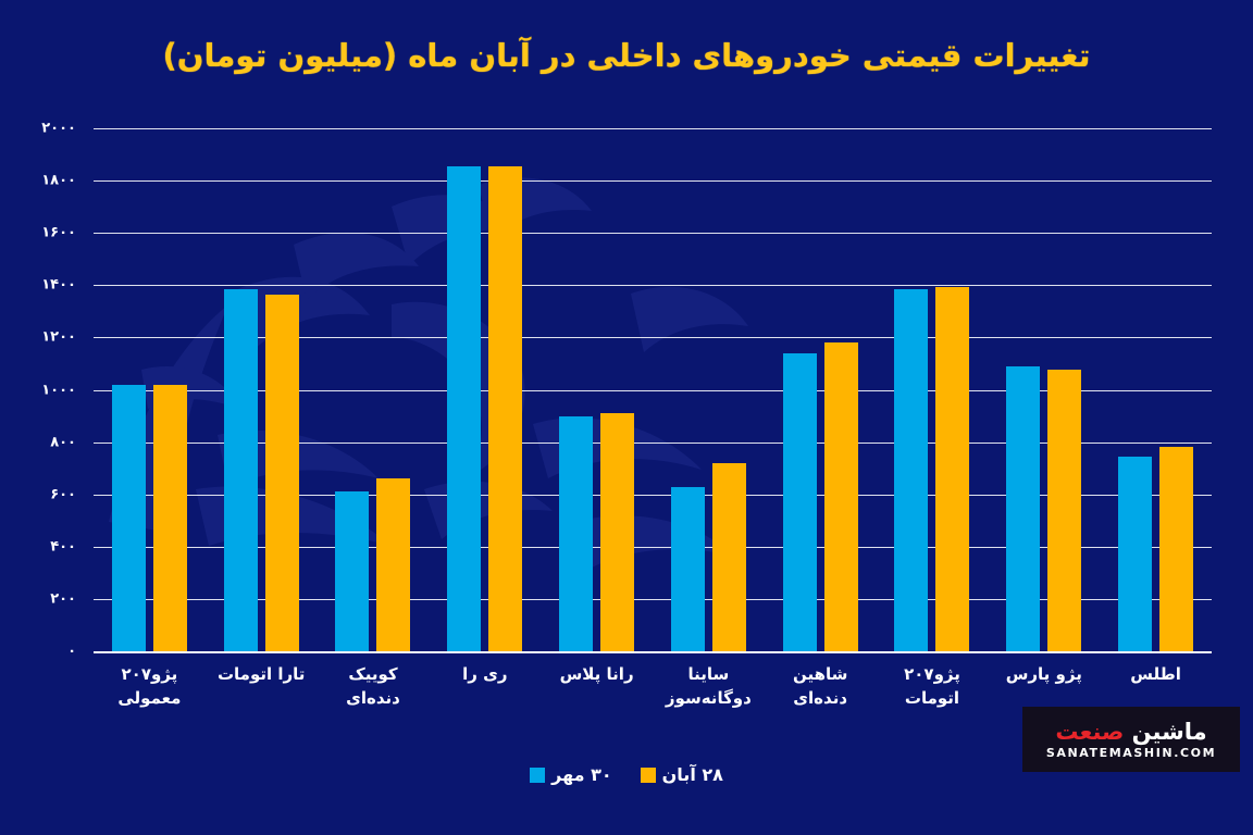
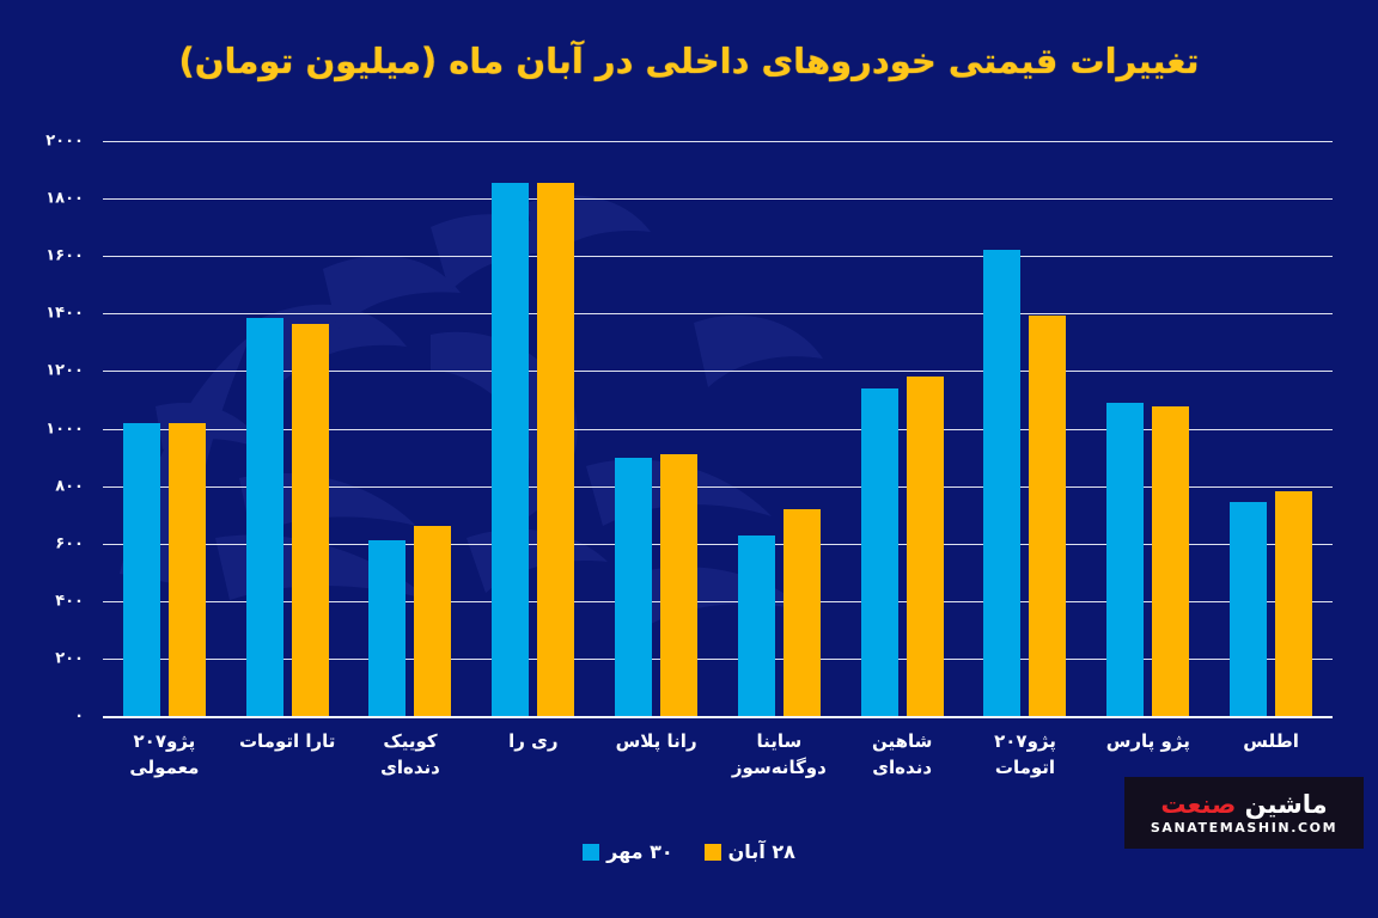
۳۰ مهر/پژو۲۰۷ اتومات: 1380 -> 1620
